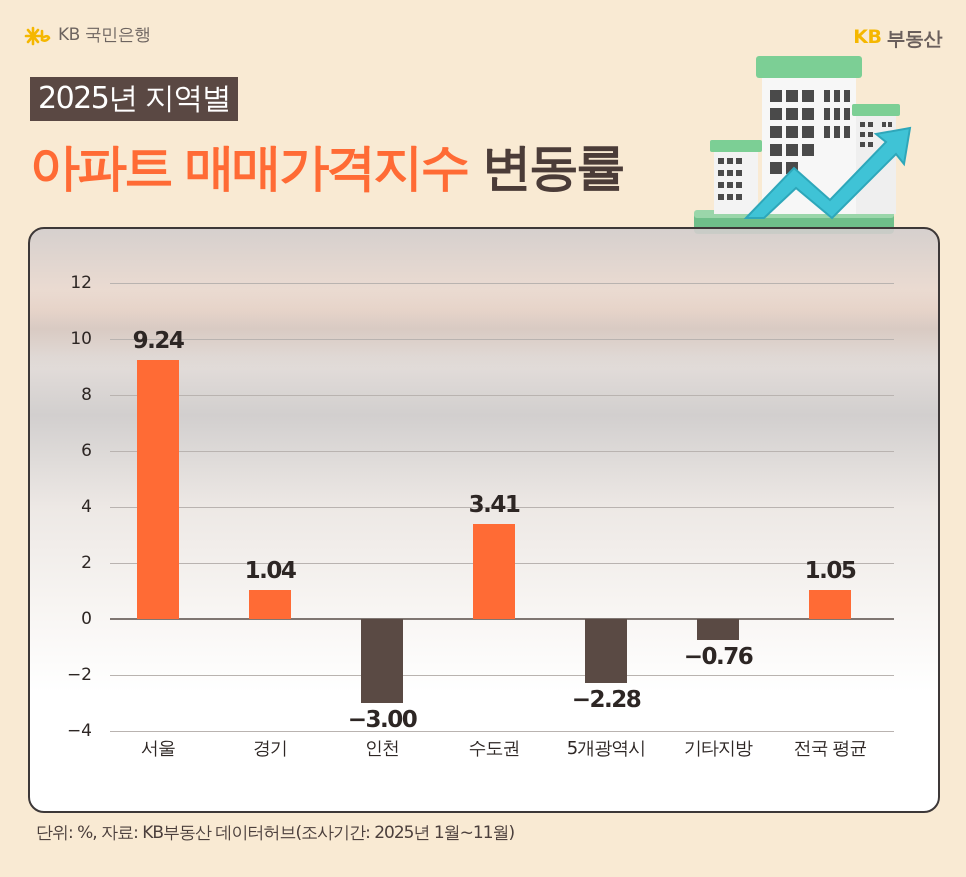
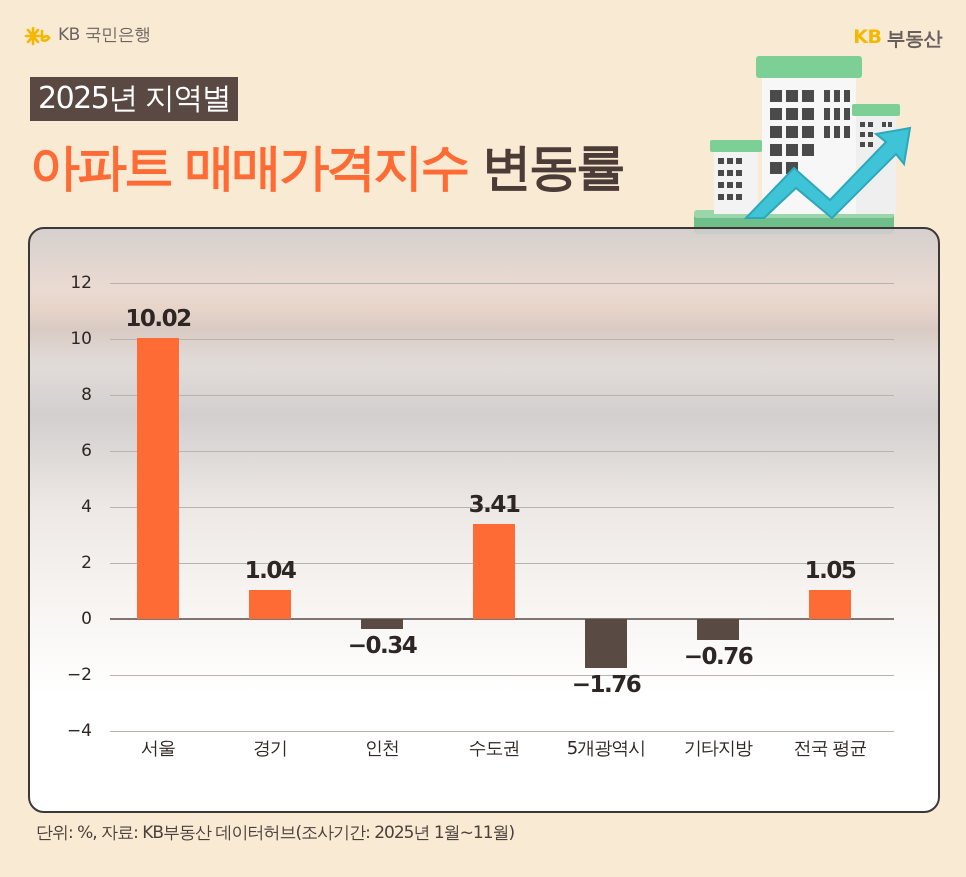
서울: 9.24 -> 10.02
인천: −3.00 -> −0.34
5개광역시: −2.28 -> −1.76
